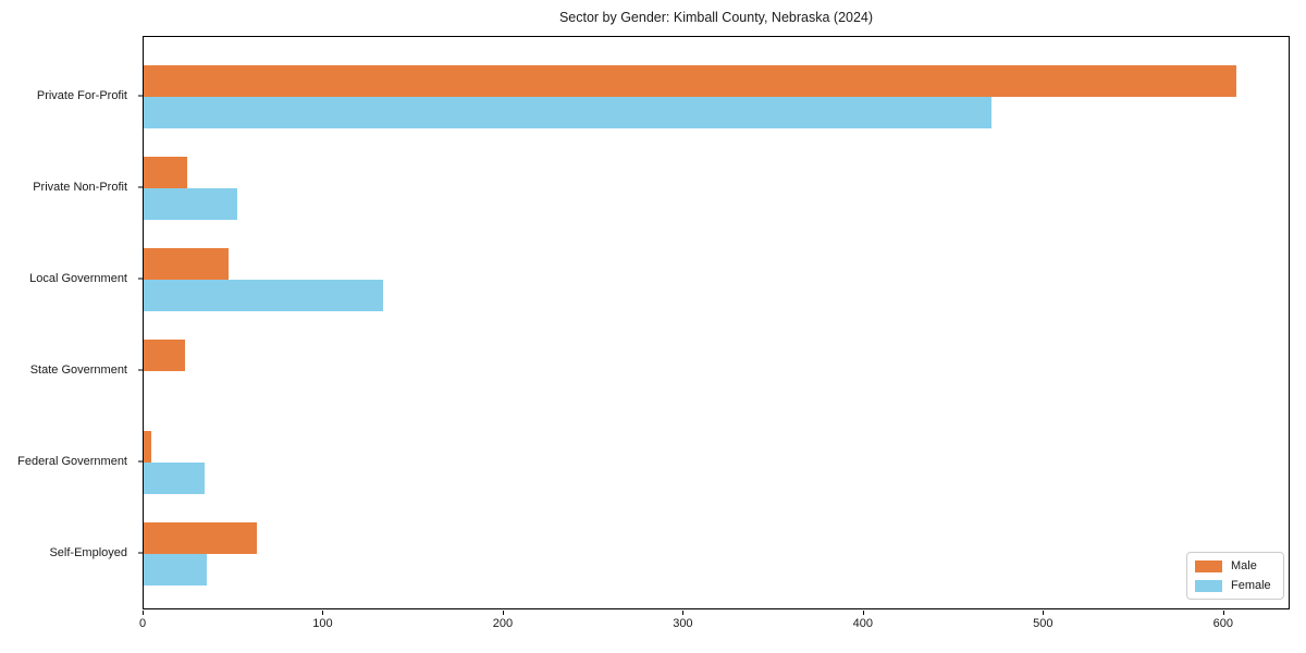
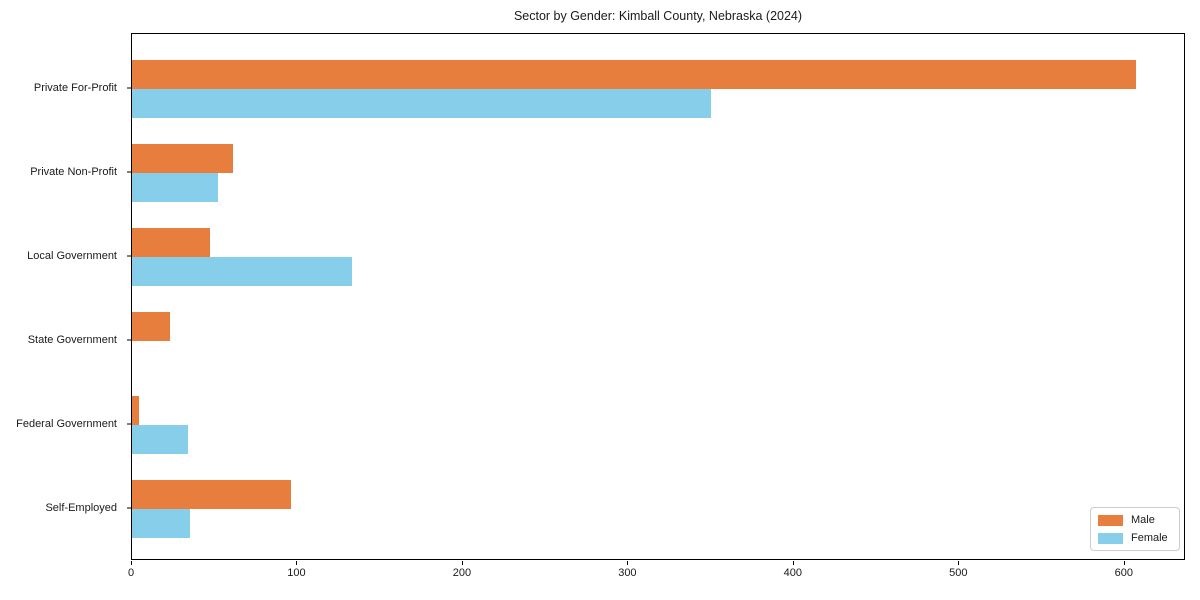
Female/Private For-Profit: 471 -> 350
Male/Private Non-Profit: 24 -> 61
Male/Self-Employed: 63 -> 96
